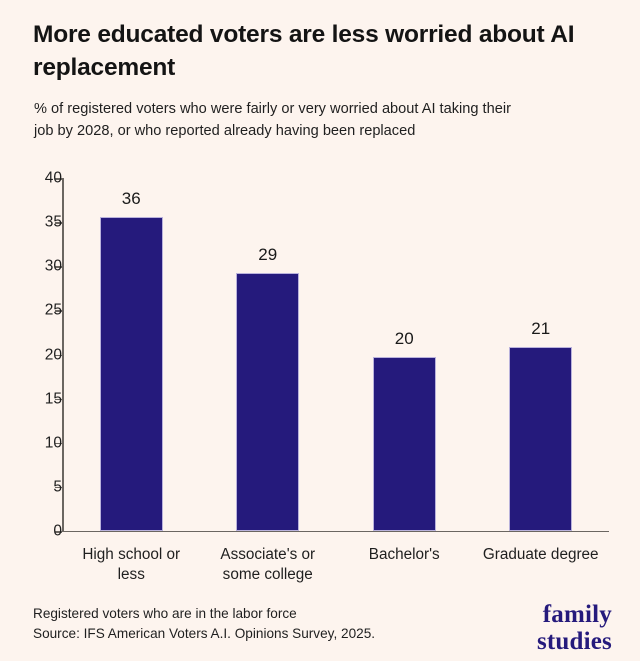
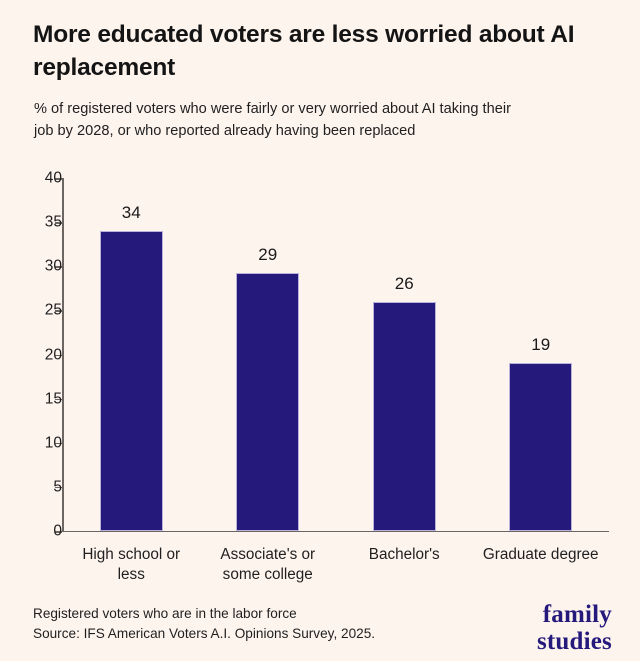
High school or less: 36 -> 34
Bachelor's: 20 -> 26
Graduate degree: 21 -> 19
